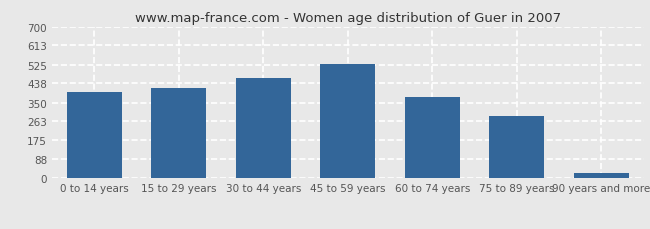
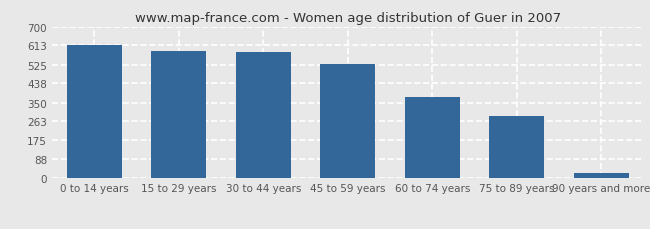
0 to 14 years: 400 -> 613
15 to 29 years: 415 -> 588
30 to 44 years: 465 -> 582
